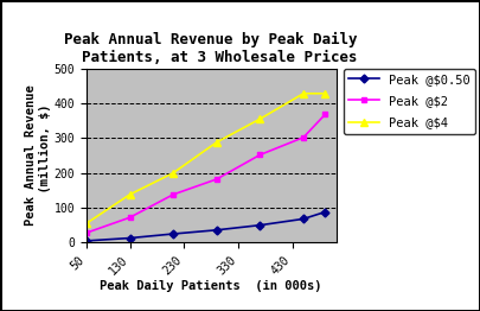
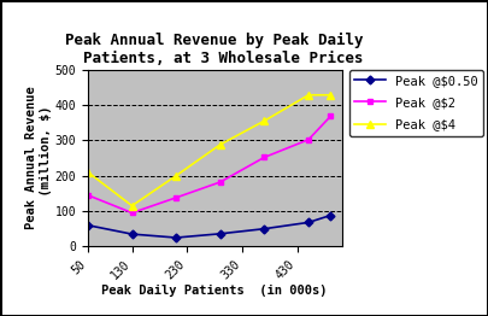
Peak @$0.50/50: 5 -> 60
Peak @$2/50: 28 -> 145
Peak @$4/50: 55 -> 210
Peak @$0.50/130: 13 -> 35
Peak @$2/130: 72 -> 95
Peak @$4/130: 138 -> 115
